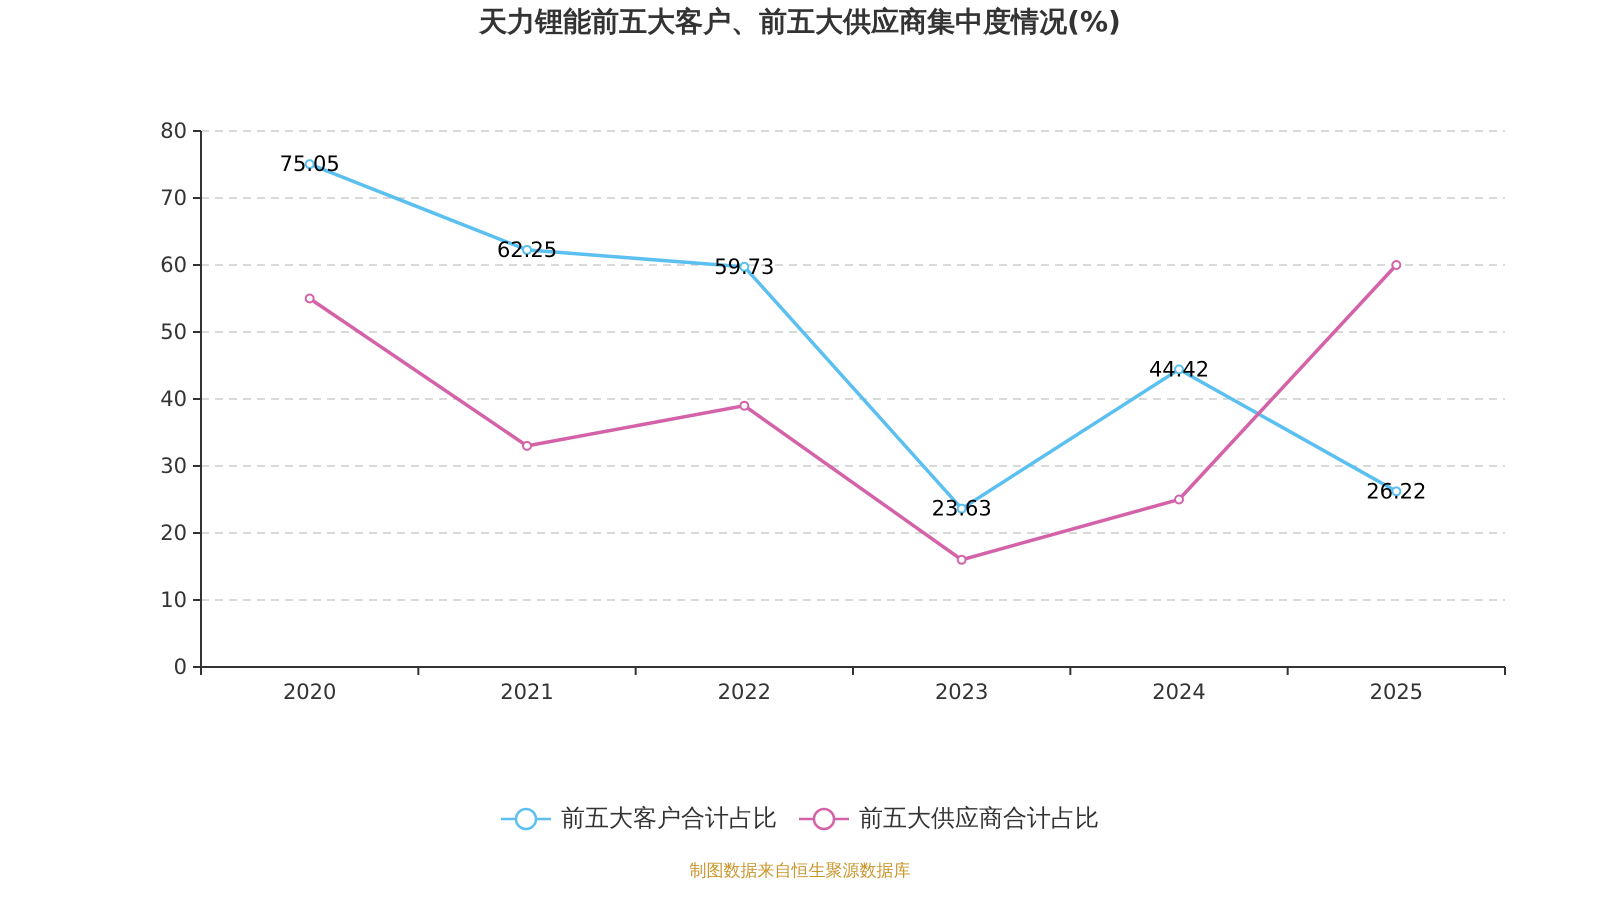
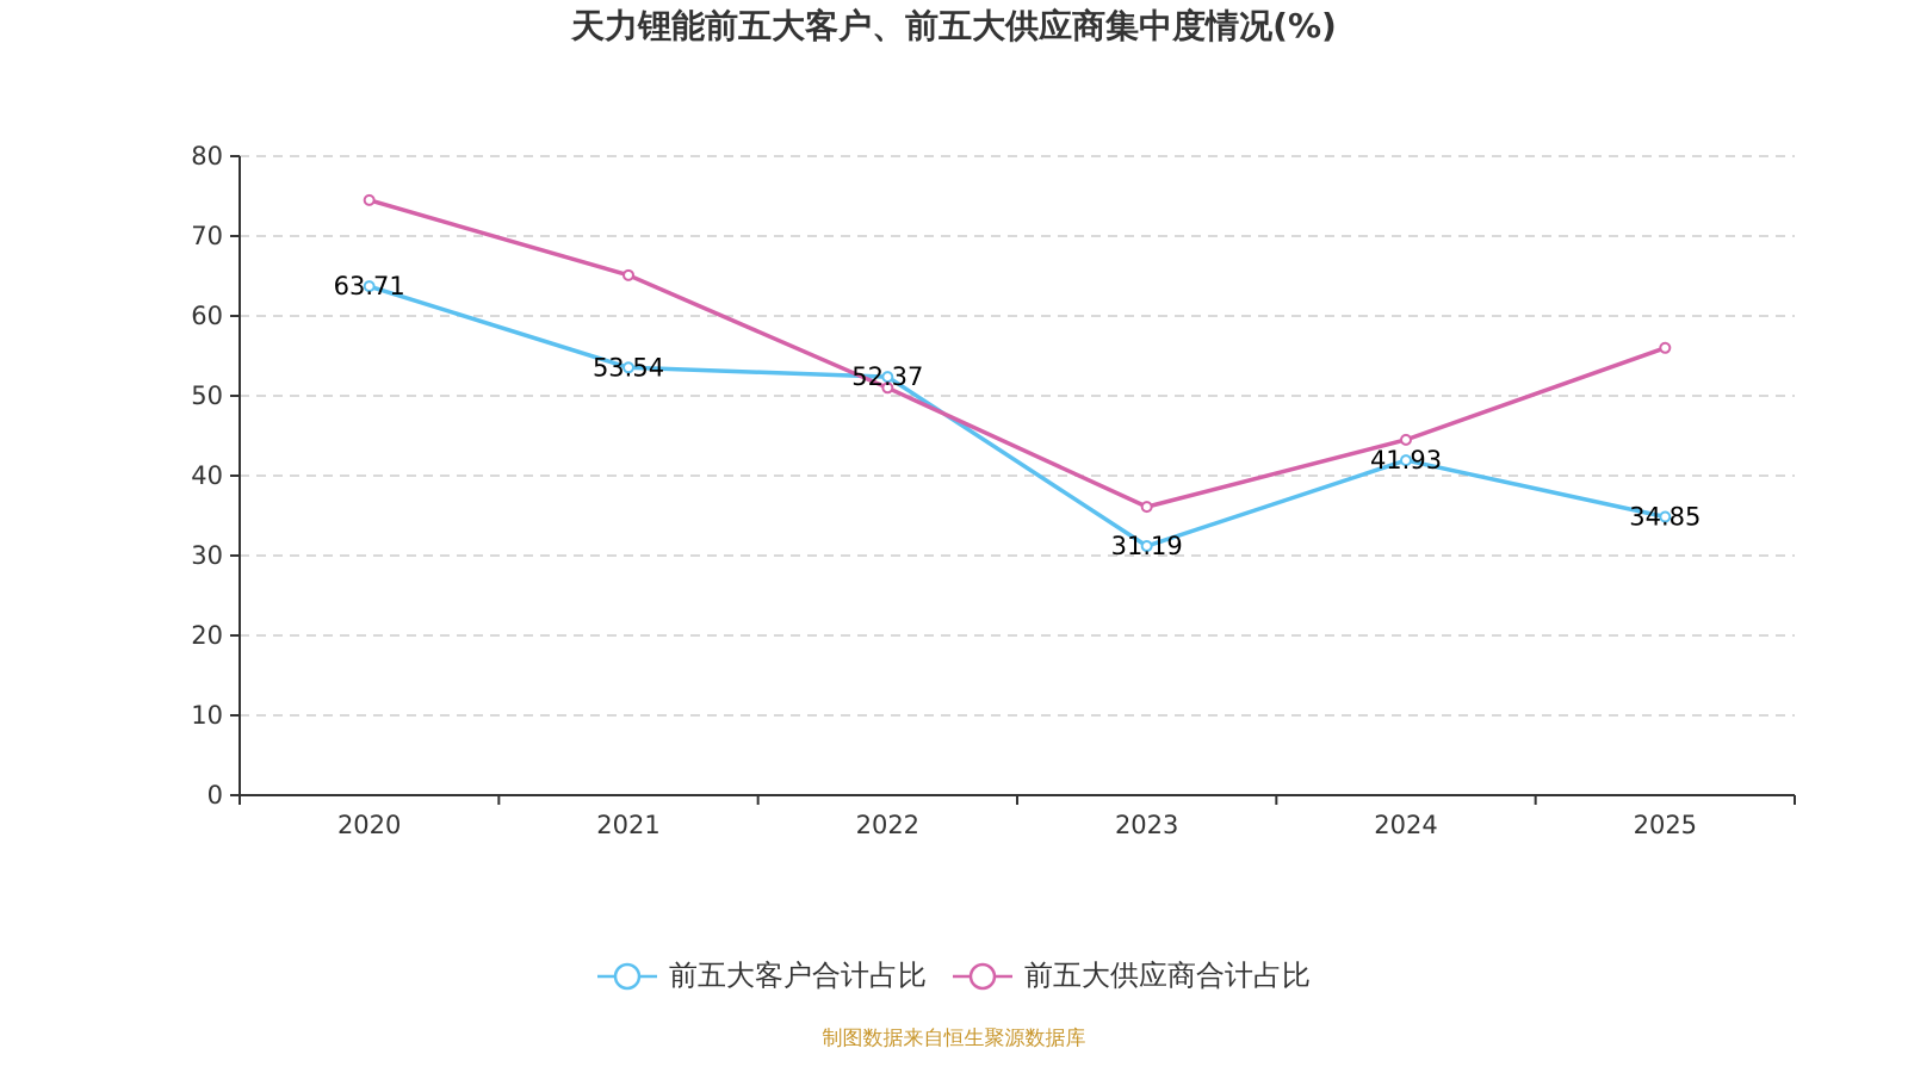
前五大客户合计占比/2020: 75.05 -> 63.71
前五大供应商合计占比/2020: 55 -> 74
前五大客户合计占比/2021: 62.25 -> 53.54
前五大供应商合计占比/2021: 33 -> 65
前五大客户合计占比/2022: 59.73 -> 52.37
前五大供应商合计占比/2022: 39 -> 51
前五大客户合计占比/2023: 23.63 -> 31.19
前五大供应商合计占比/2023: 16 -> 36
前五大客户合计占比/2024: 44.42 -> 41.93
前五大供应商合计占比/2024: 25 -> 44
前五大客户合计占比/2025: 26.22 -> 34.85
前五大供应商合计占比/2025: 60 -> 56
